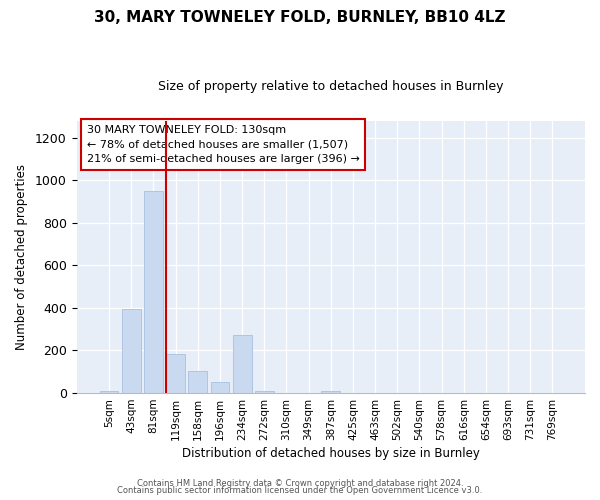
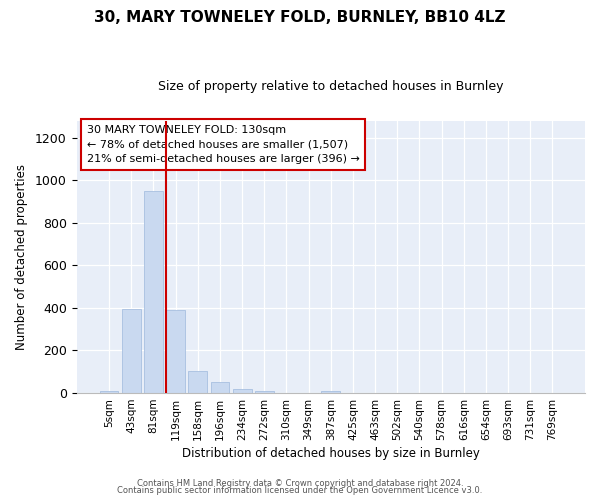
119sqm: 185 -> 390
234sqm: 275 -> 20
